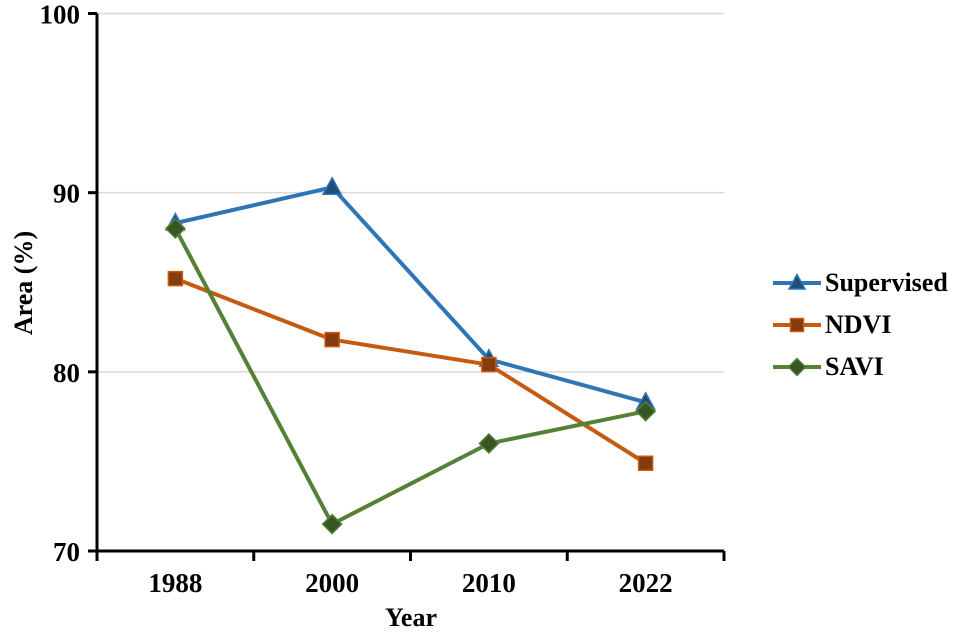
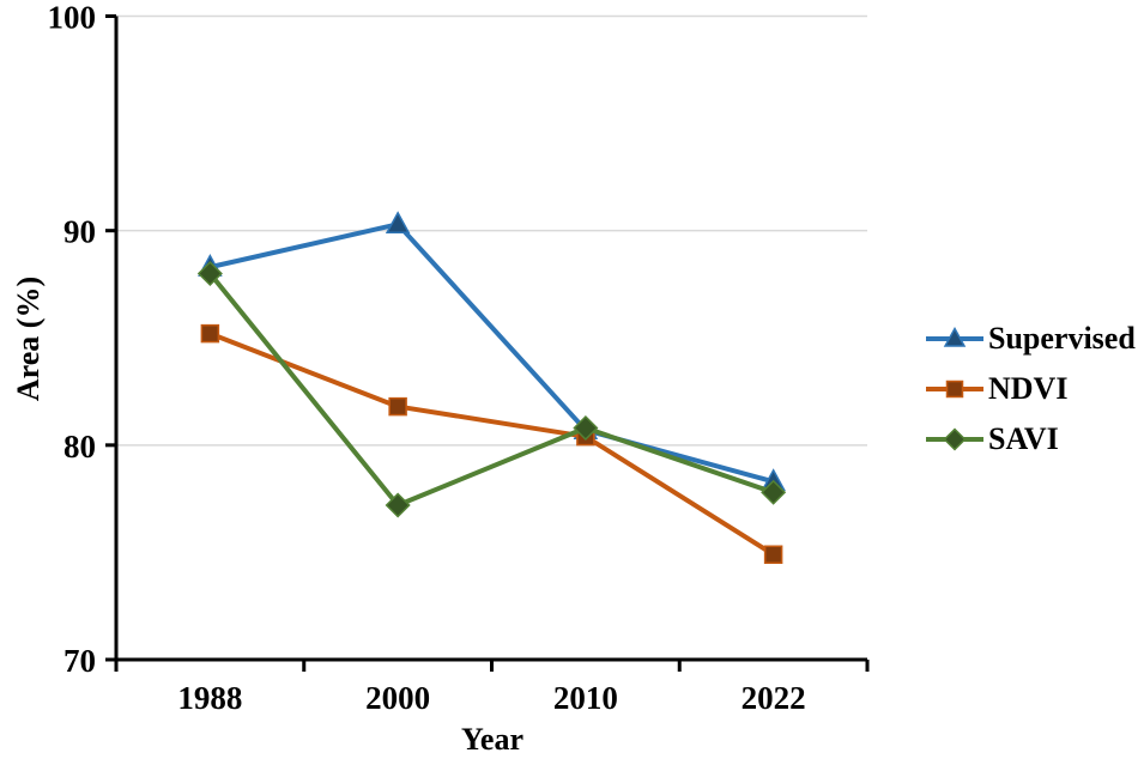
SAVI/2000: 71.5 -> 77.2
SAVI/2010: 76.0 -> 80.8
